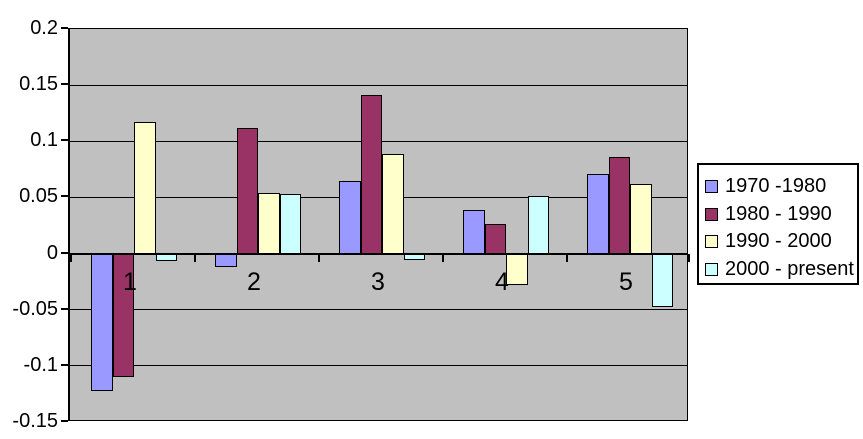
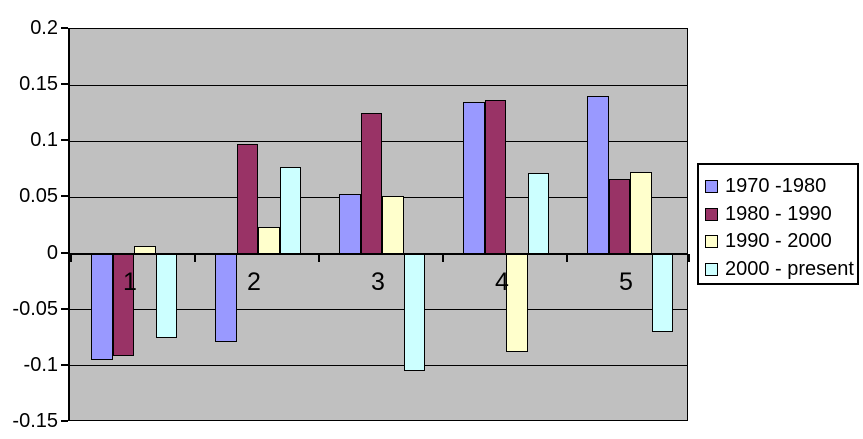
1970 -1980/1: -0.122 -> -0.095
1980 - 1990/1: -0.110 -> -0.091
1990 - 2000/1: 0.117 -> 0.007
2000 - present/1: -0.007 -> -0.075
1970 -1980/2: -0.012 -> -0.079
1980 - 1990/2: 0.112 -> 0.098
1990 - 2000/2: 0.054 -> 0.024
2000 - present/2: 0.053 -> 0.077
1970 -1980/3: 0.065 -> 0.053
1980 - 1990/3: 0.141 -> 0.125
1990 - 2000/3: 0.089 -> 0.051
2000 - present/3: -0.006 -> -0.105
1970 -1980/4: 0.039 -> 0.135
1980 - 1990/4: 0.026 -> 0.137
1990 - 2000/4: -0.028 -> -0.088
2000 - present/4: 0.051 -> 0.072
1970 -1980/5: 0.071 -> 0.140
1980 - 1990/5: 0.086 -> 0.066
1990 - 2000/5: 0.062 -> 0.073
2000 - present/5: -0.048 -> -0.070
